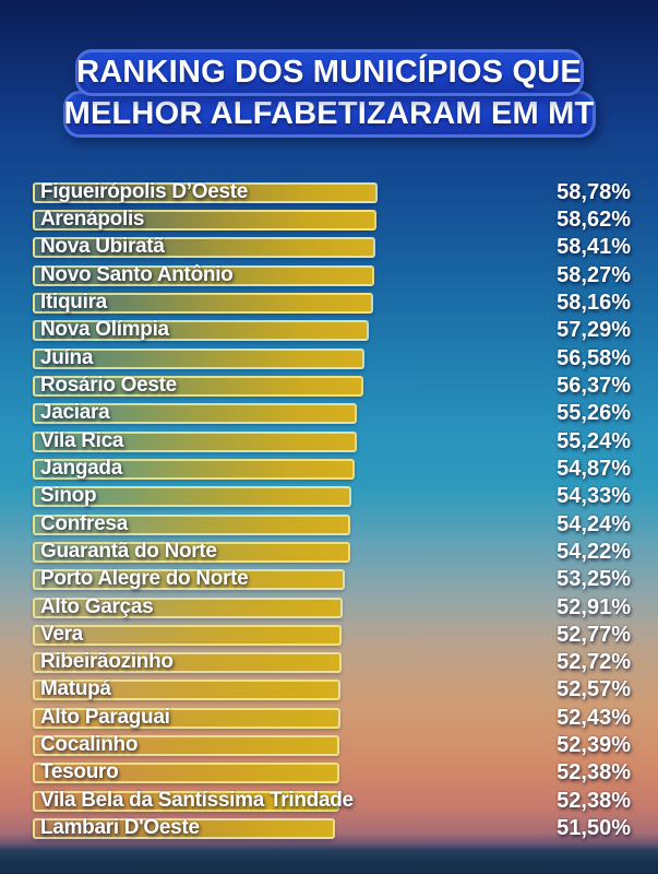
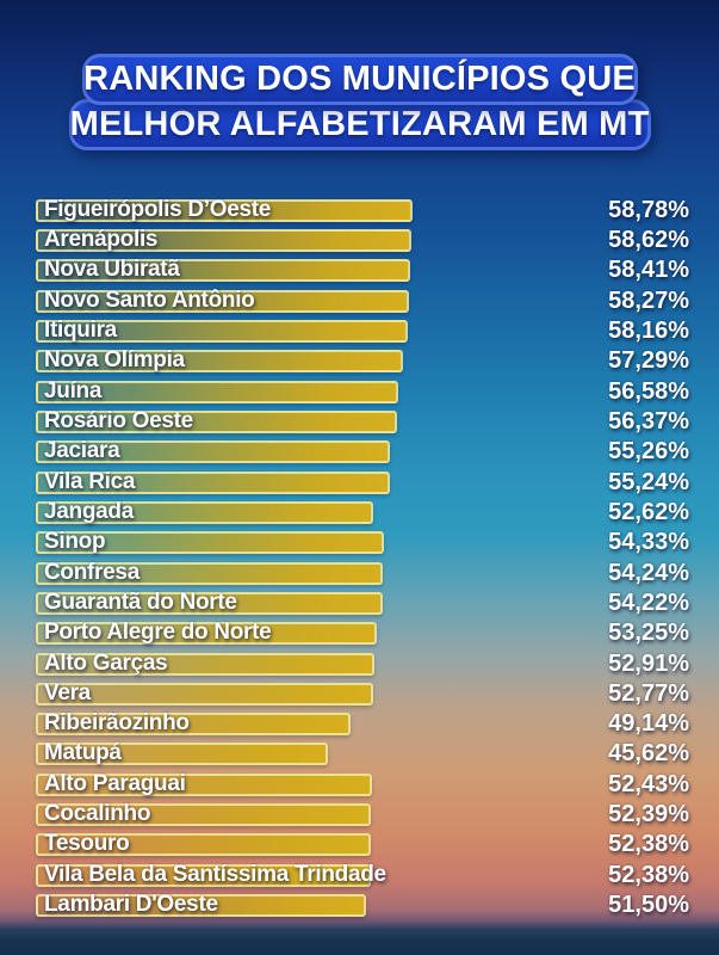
Jangada: 54,87% -> 52,62%
Ribeirãozinho: 52,72% -> 49,14%
Matupá: 52,57% -> 45,62%
